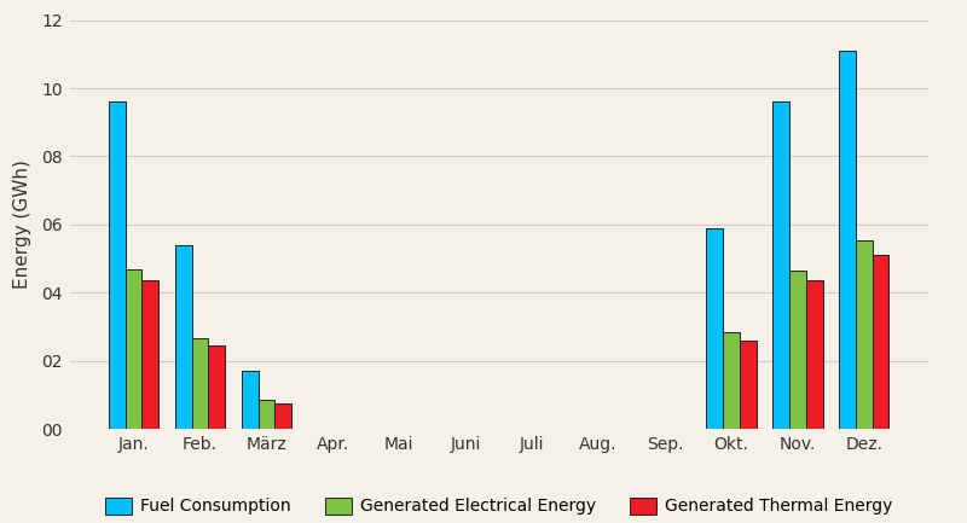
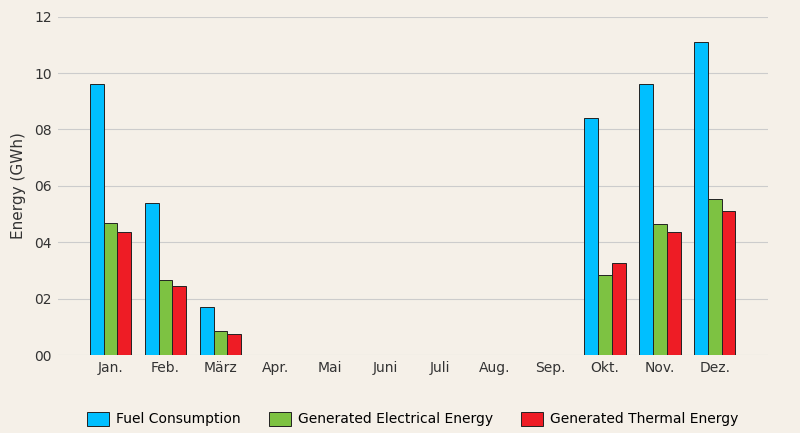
Fuel Consumption/Okt.: 5.9 -> 8.4
Generated Thermal Energy/Okt.: 2.60 -> 3.25
